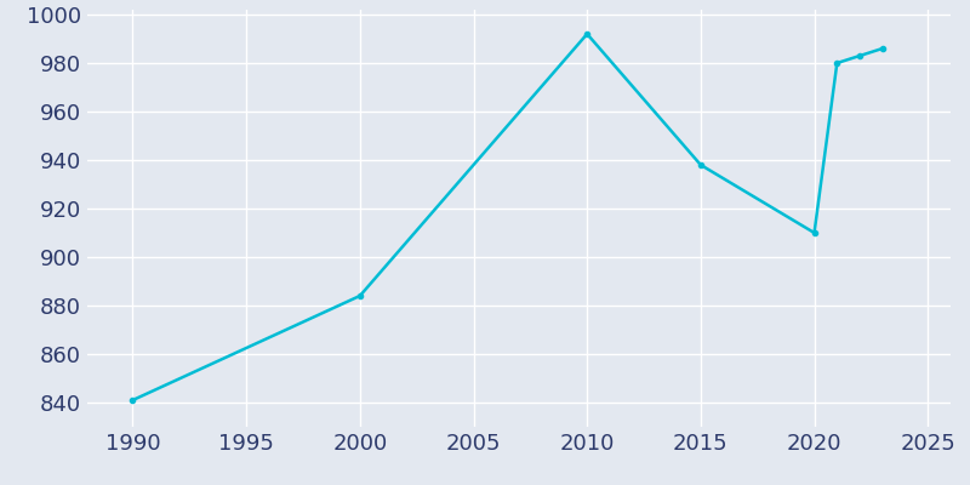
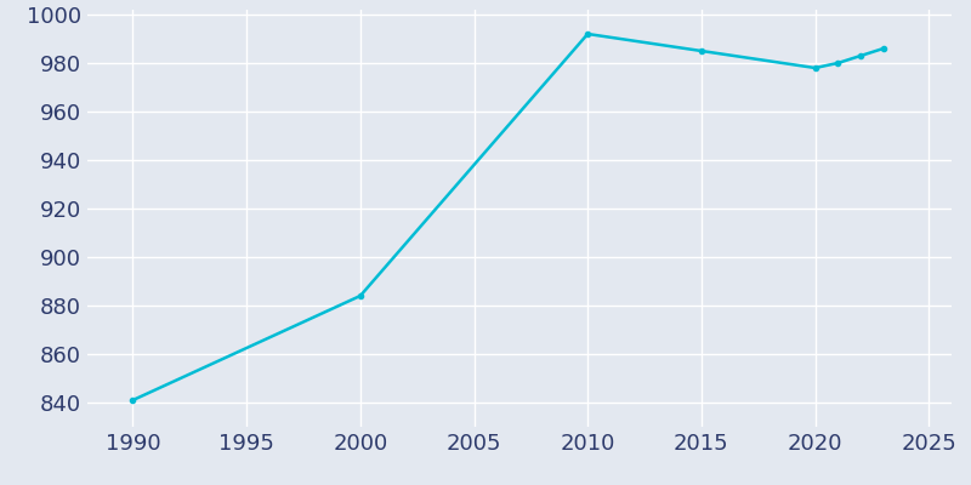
2015: 938 -> 985
2020: 910 -> 978
